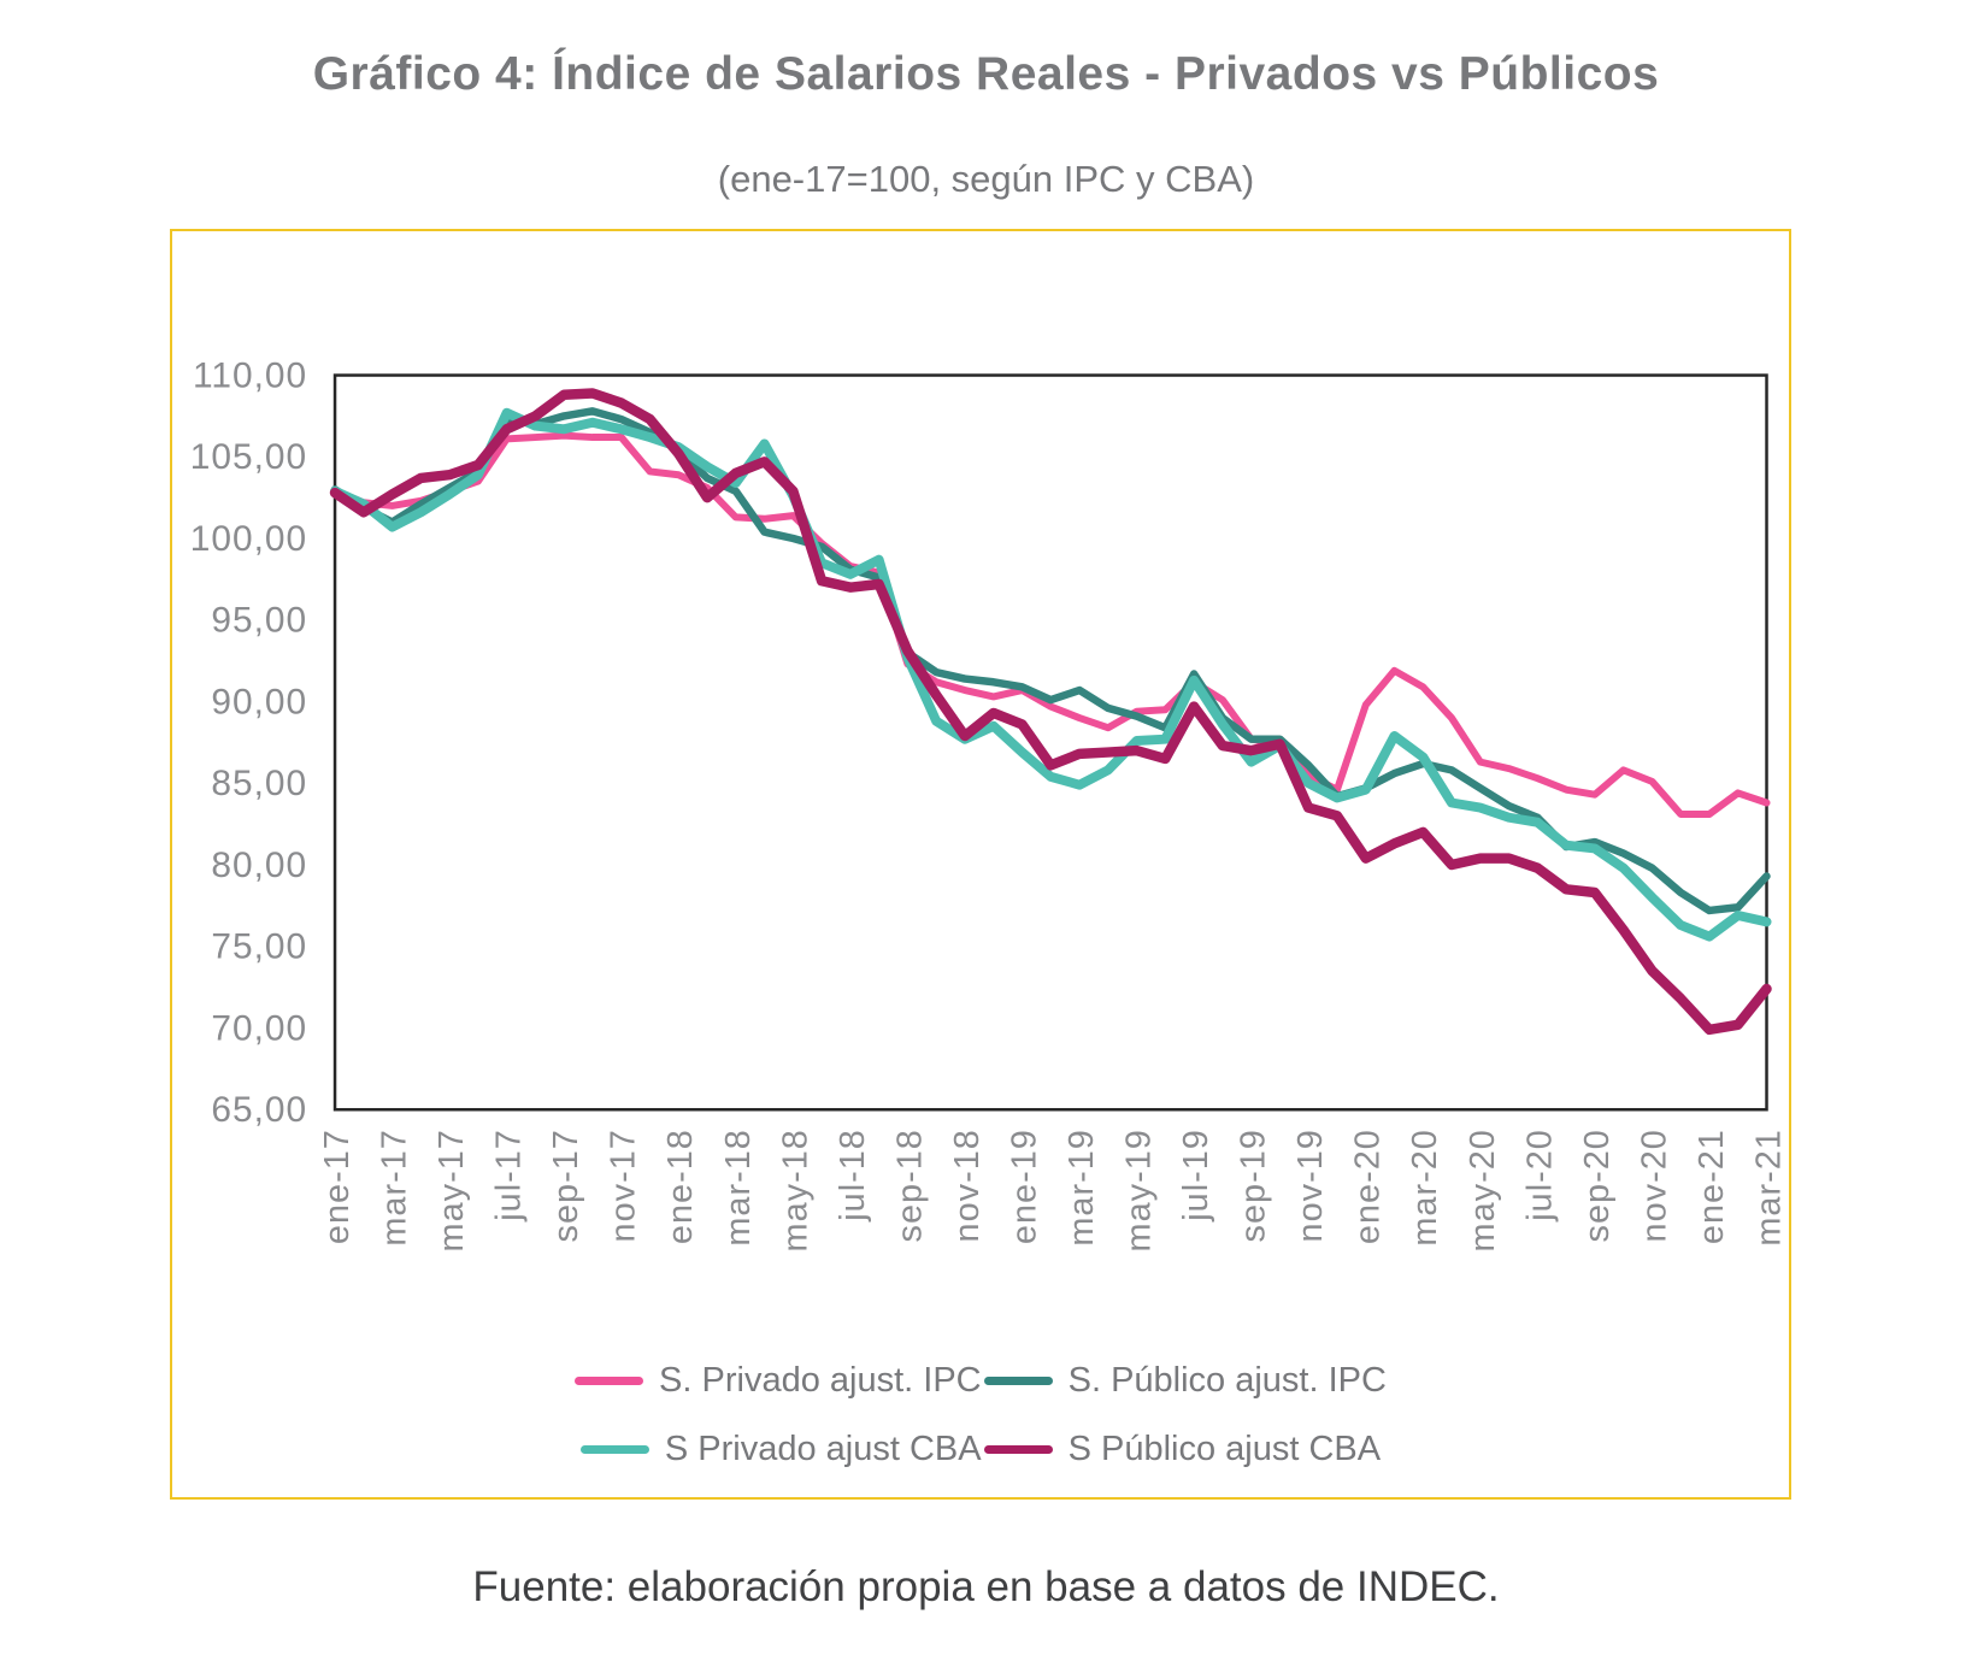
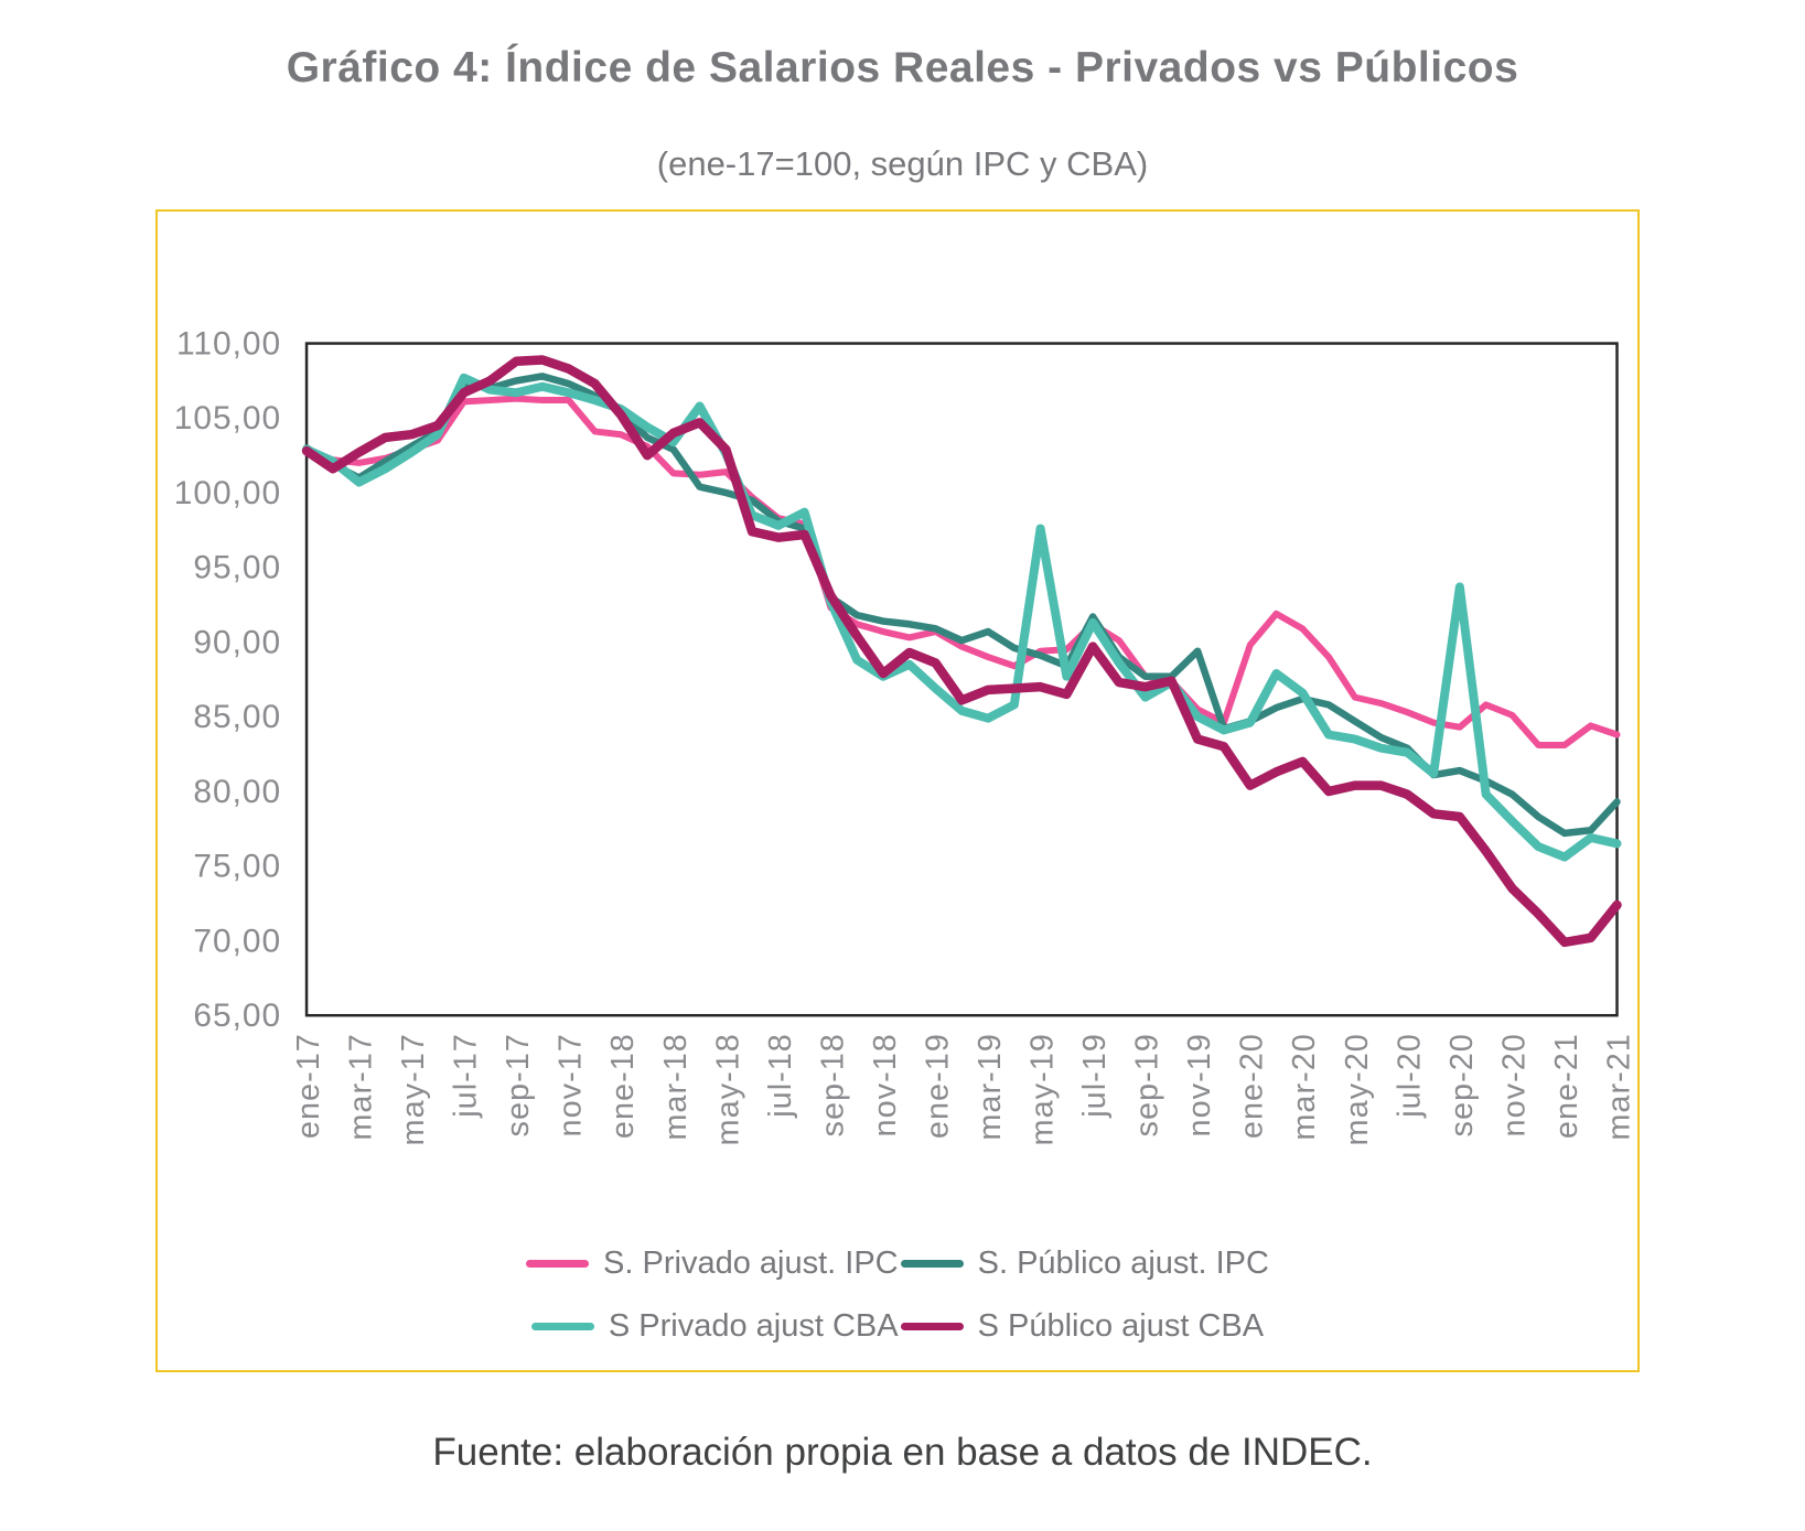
S Privado ajust CBA/may-19: 87,6 -> 97,6
S. Público ajust. IPC/nov-19: 86,1 -> 89,4
S Privado ajust CBA/sep-20: 81,0 -> 93,7
